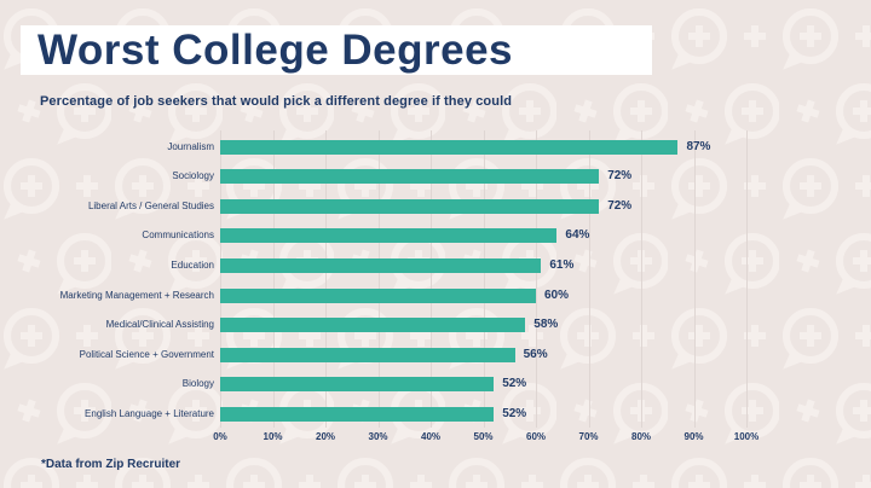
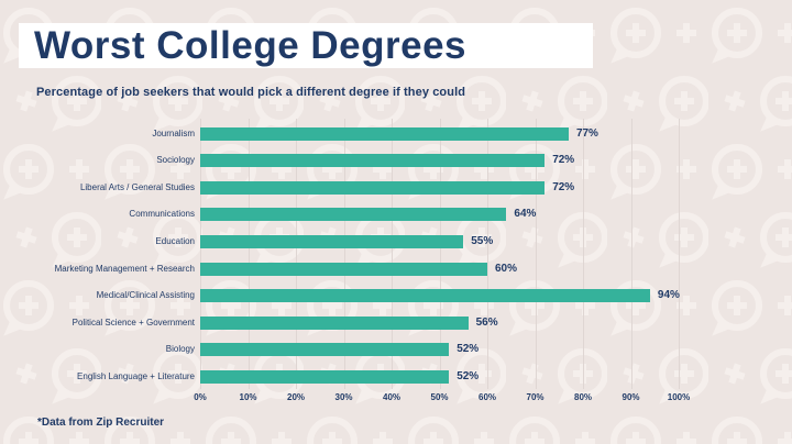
Journalism: 87% -> 77%
Education: 61% -> 55%
Medical/Clinical Assisting: 58% -> 94%
